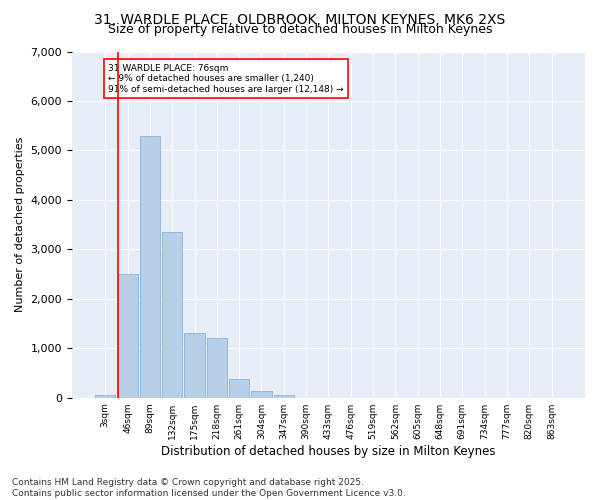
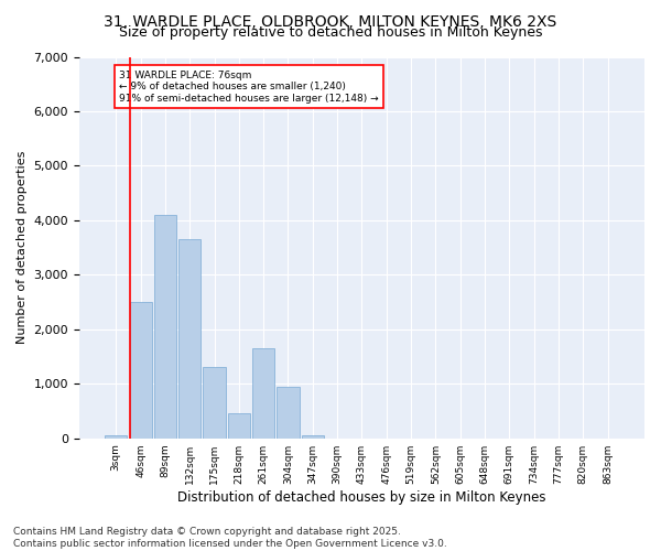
89sqm: 5,300 -> 4,100
132sqm: 3,350 -> 3,650
218sqm: 1,200 -> 450
261sqm: 380 -> 1,650
304sqm: 130 -> 950
